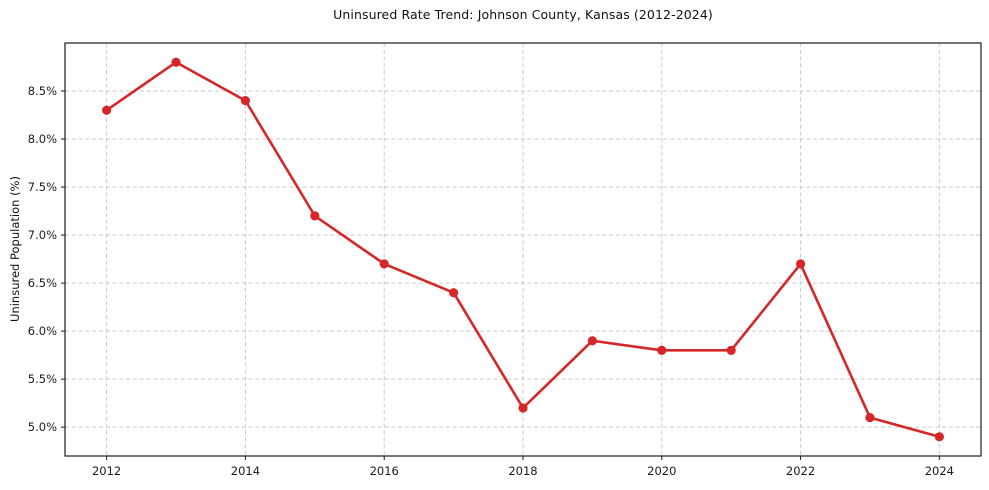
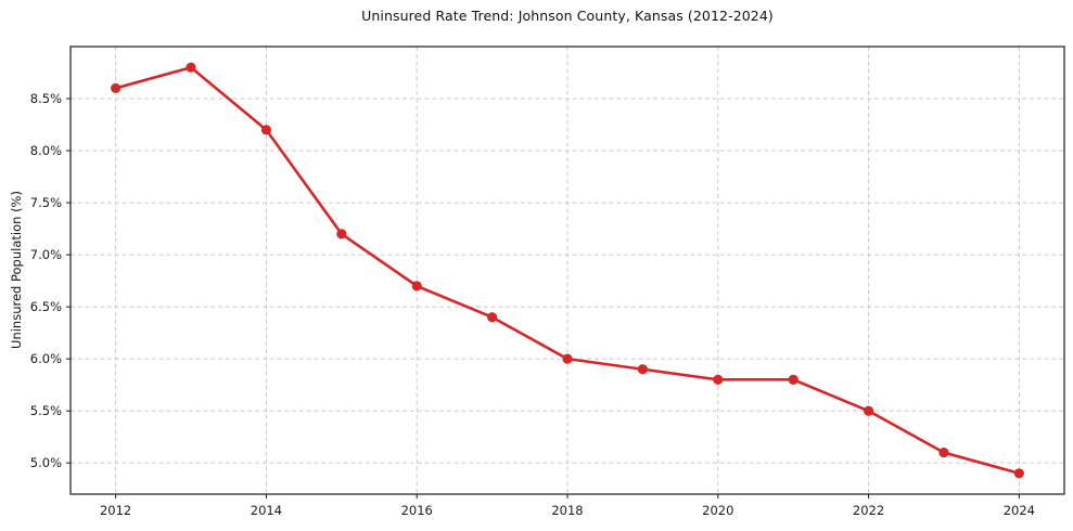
2012: 8.3% -> 8.6%
2014: 8.4% -> 8.2%
2018: 5.2% -> 6.0%
2022: 6.7% -> 5.5%
